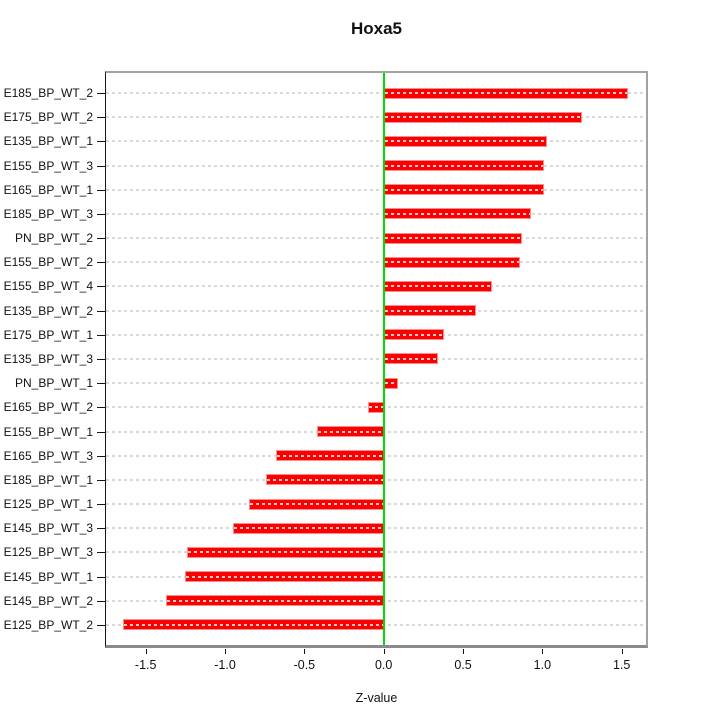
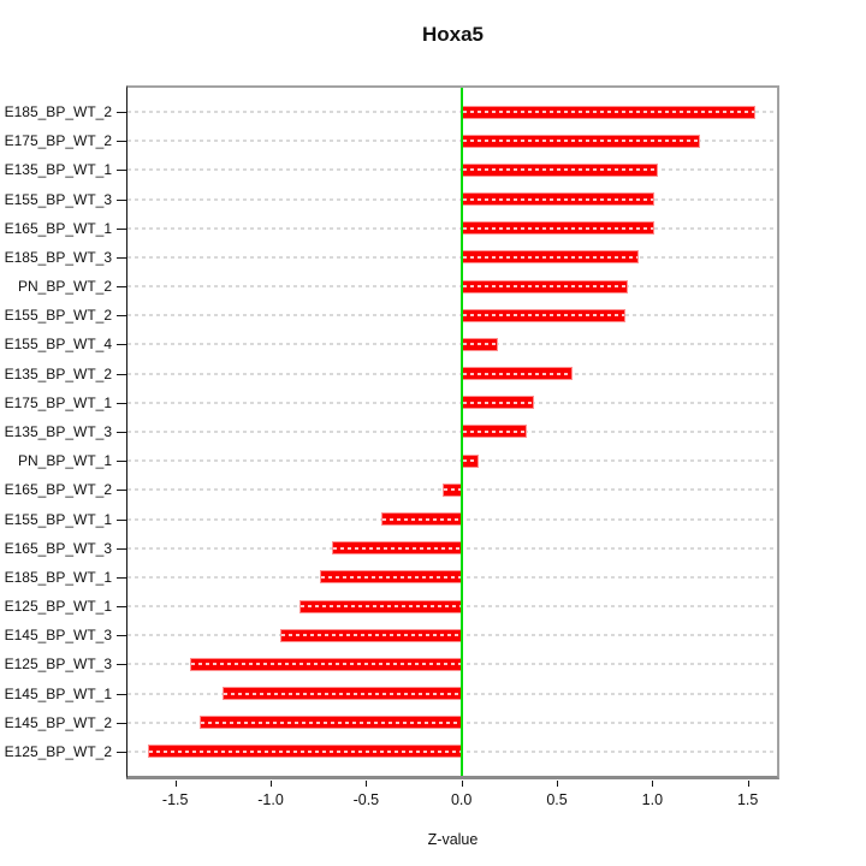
E155_BP_WT_4: 0.68 -> 0.19
E125_BP_WT_3: -1.24 -> -1.42
